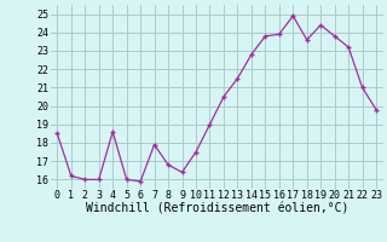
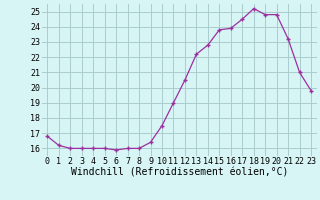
0: 18.5 -> 16.8
4: 18.6 -> 16.0
7: 17.9 -> 16.0
8: 16.8 -> 16.0
13: 21.5 -> 22.2
17: 24.9 -> 24.5
18: 23.6 -> 25.2
19: 24.4 -> 24.8
20: 23.8 -> 24.8
